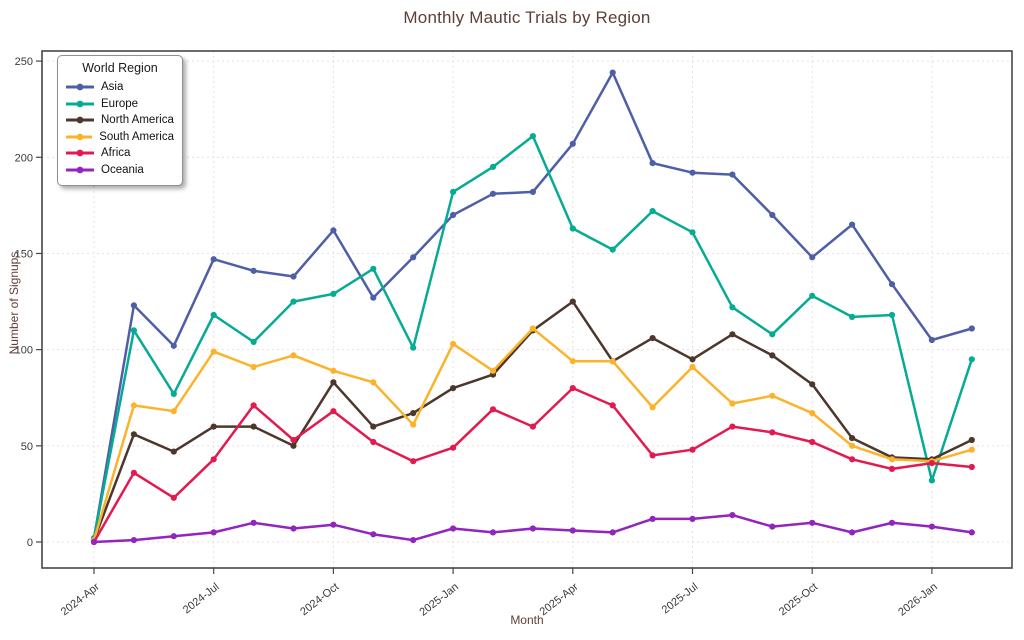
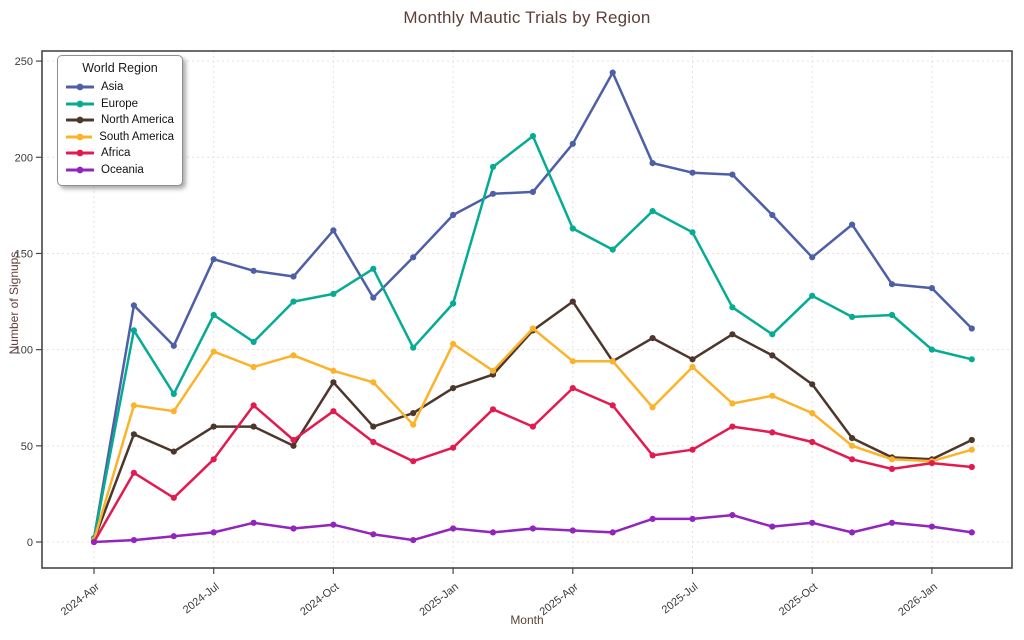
Europe/2025-Jan: 182 -> 124
Asia/2026-Jan: 105 -> 132
Europe/2026-Jan: 32 -> 100
